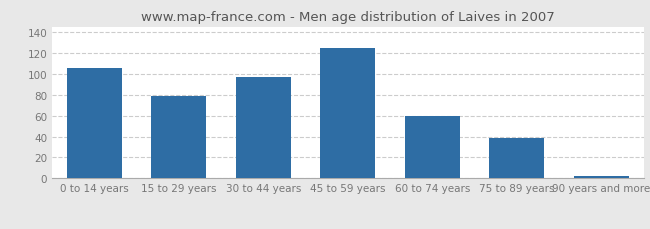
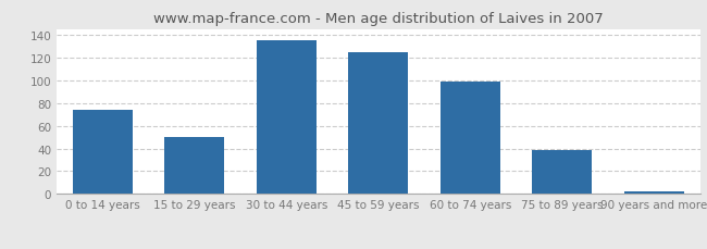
0 to 14 years: 105 -> 74
15 to 29 years: 79 -> 50
30 to 44 years: 97 -> 135
60 to 74 years: 60 -> 99
